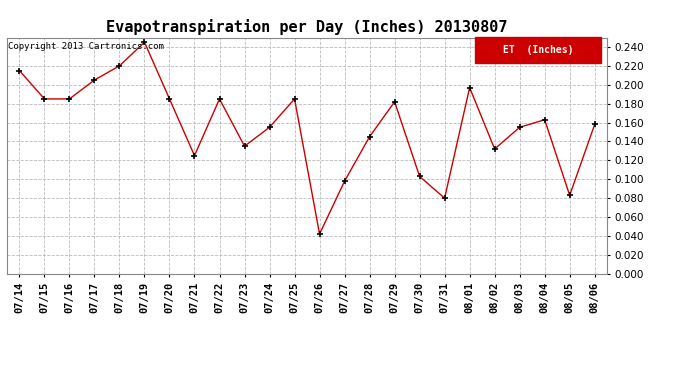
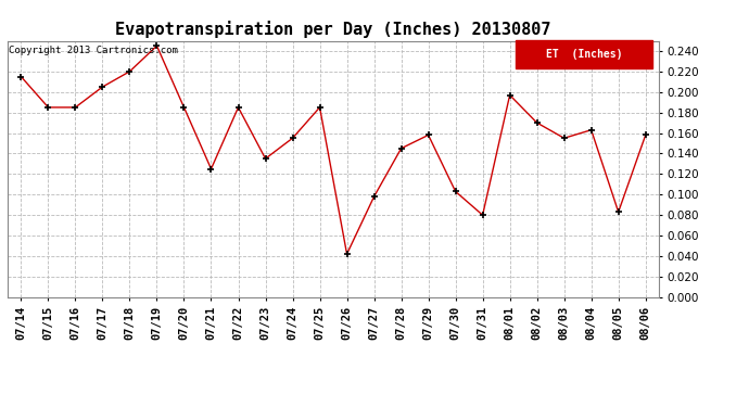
07/29: 0.182 -> 0.158
08/02: 0.132 -> 0.170
